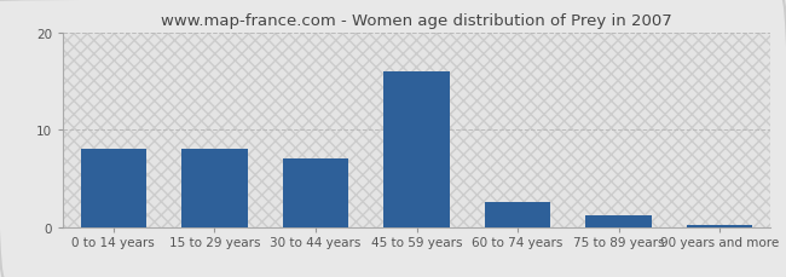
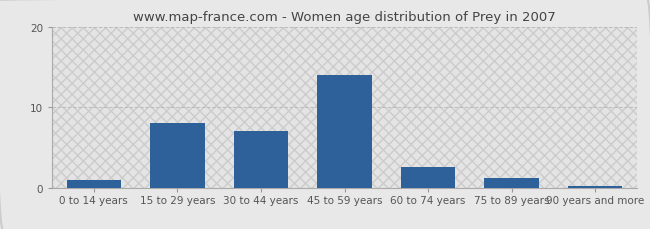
0 to 14 years: 8.0 -> 1.0
45 to 59 years: 16.0 -> 14.0
